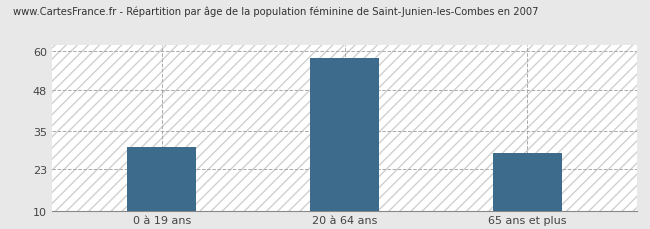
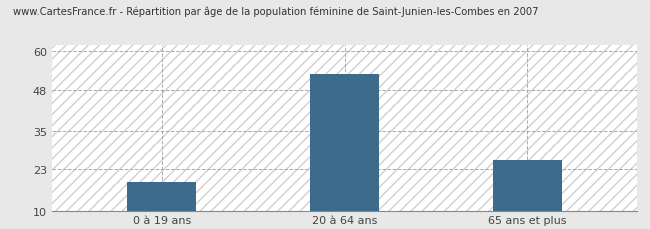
0 à 19 ans: 30 -> 19
20 à 64 ans: 58 -> 53
65 ans et plus: 28 -> 26
